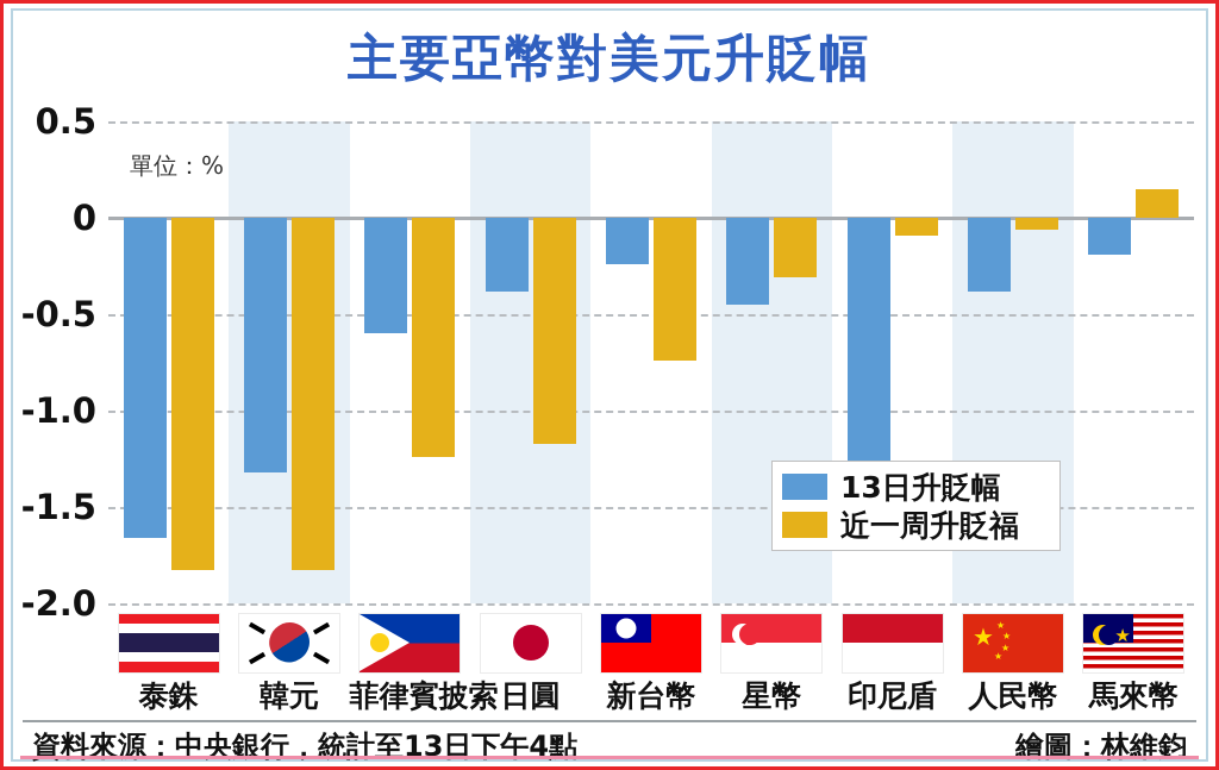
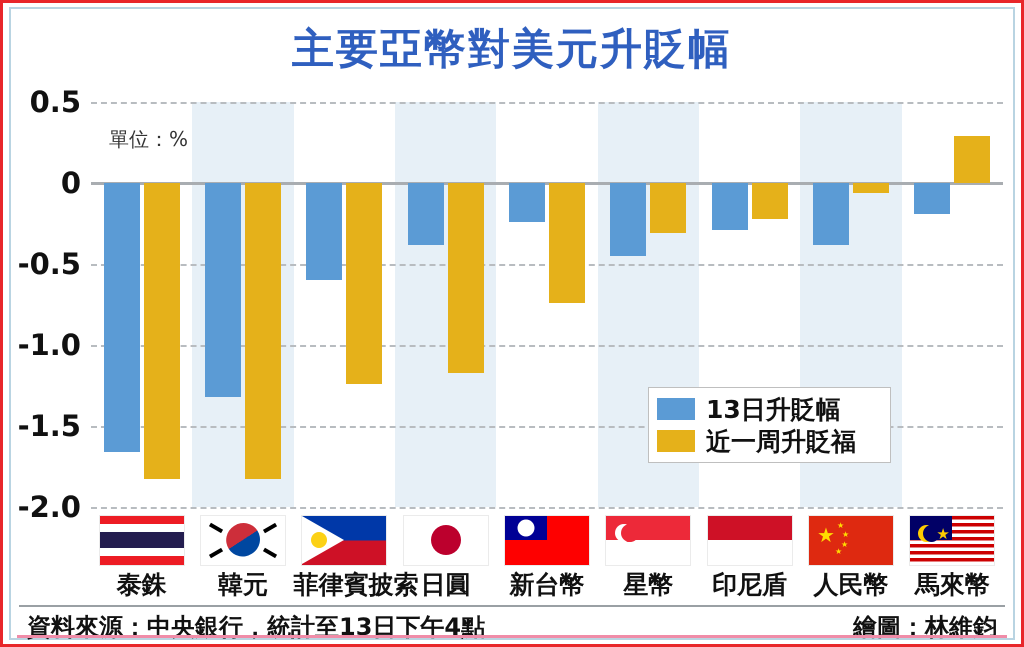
13日升貶幅/印尼盾: -1.27 -> -0.29
近一周升貶福/印尼盾: -0.09 -> -0.22
近一周升貶福/馬來幣: 0.15 -> 0.29
